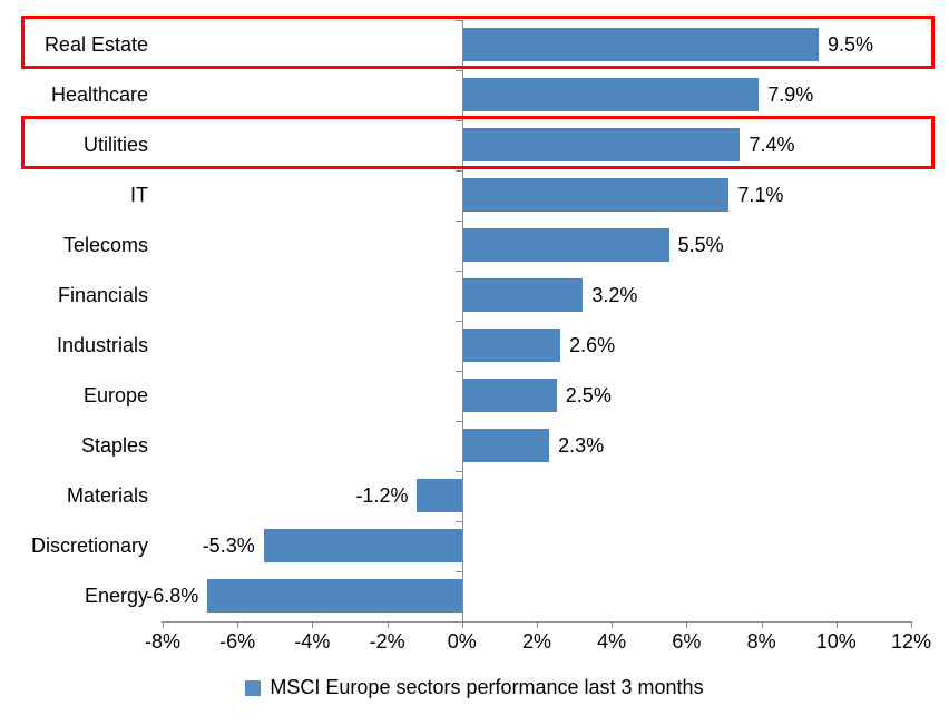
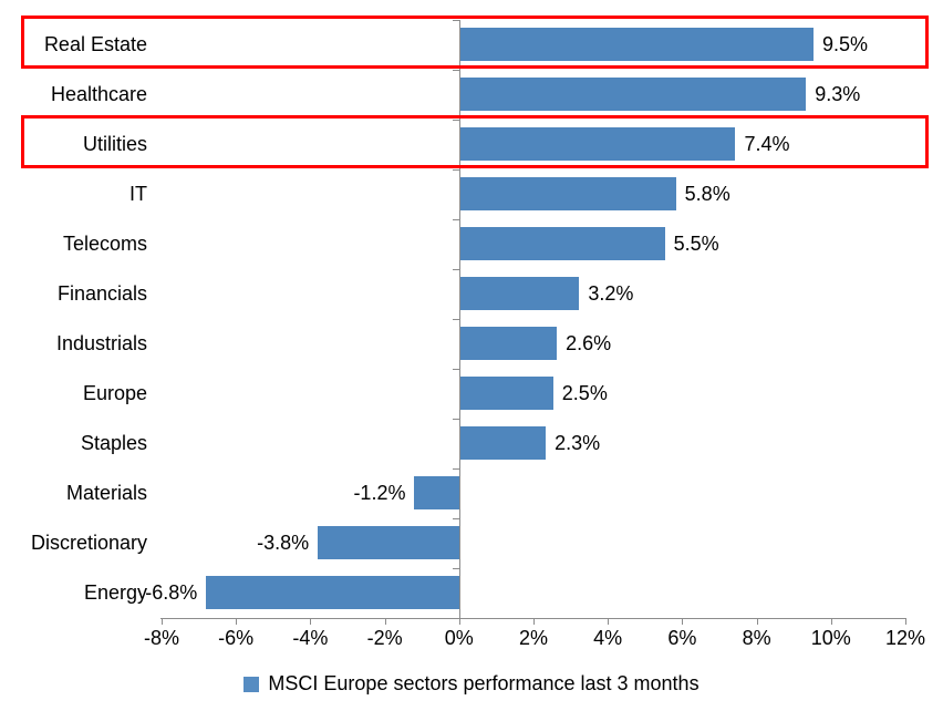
Healthcare: 7.9% -> 9.3%
IT: 7.1% -> 5.8%
Discretionary: -5.3% -> -3.8%
